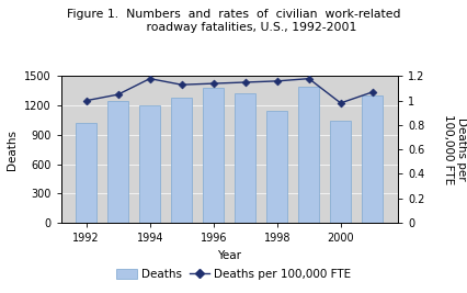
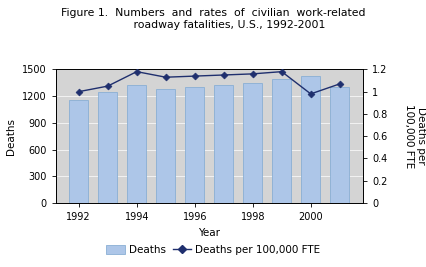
Deaths/1992: 1020 -> 1160
Deaths/1994: 1200 -> 1320
Deaths/1996: 1380 -> 1300
Deaths/1998: 1140 -> 1350
Deaths/2000: 1040 -> 1430
